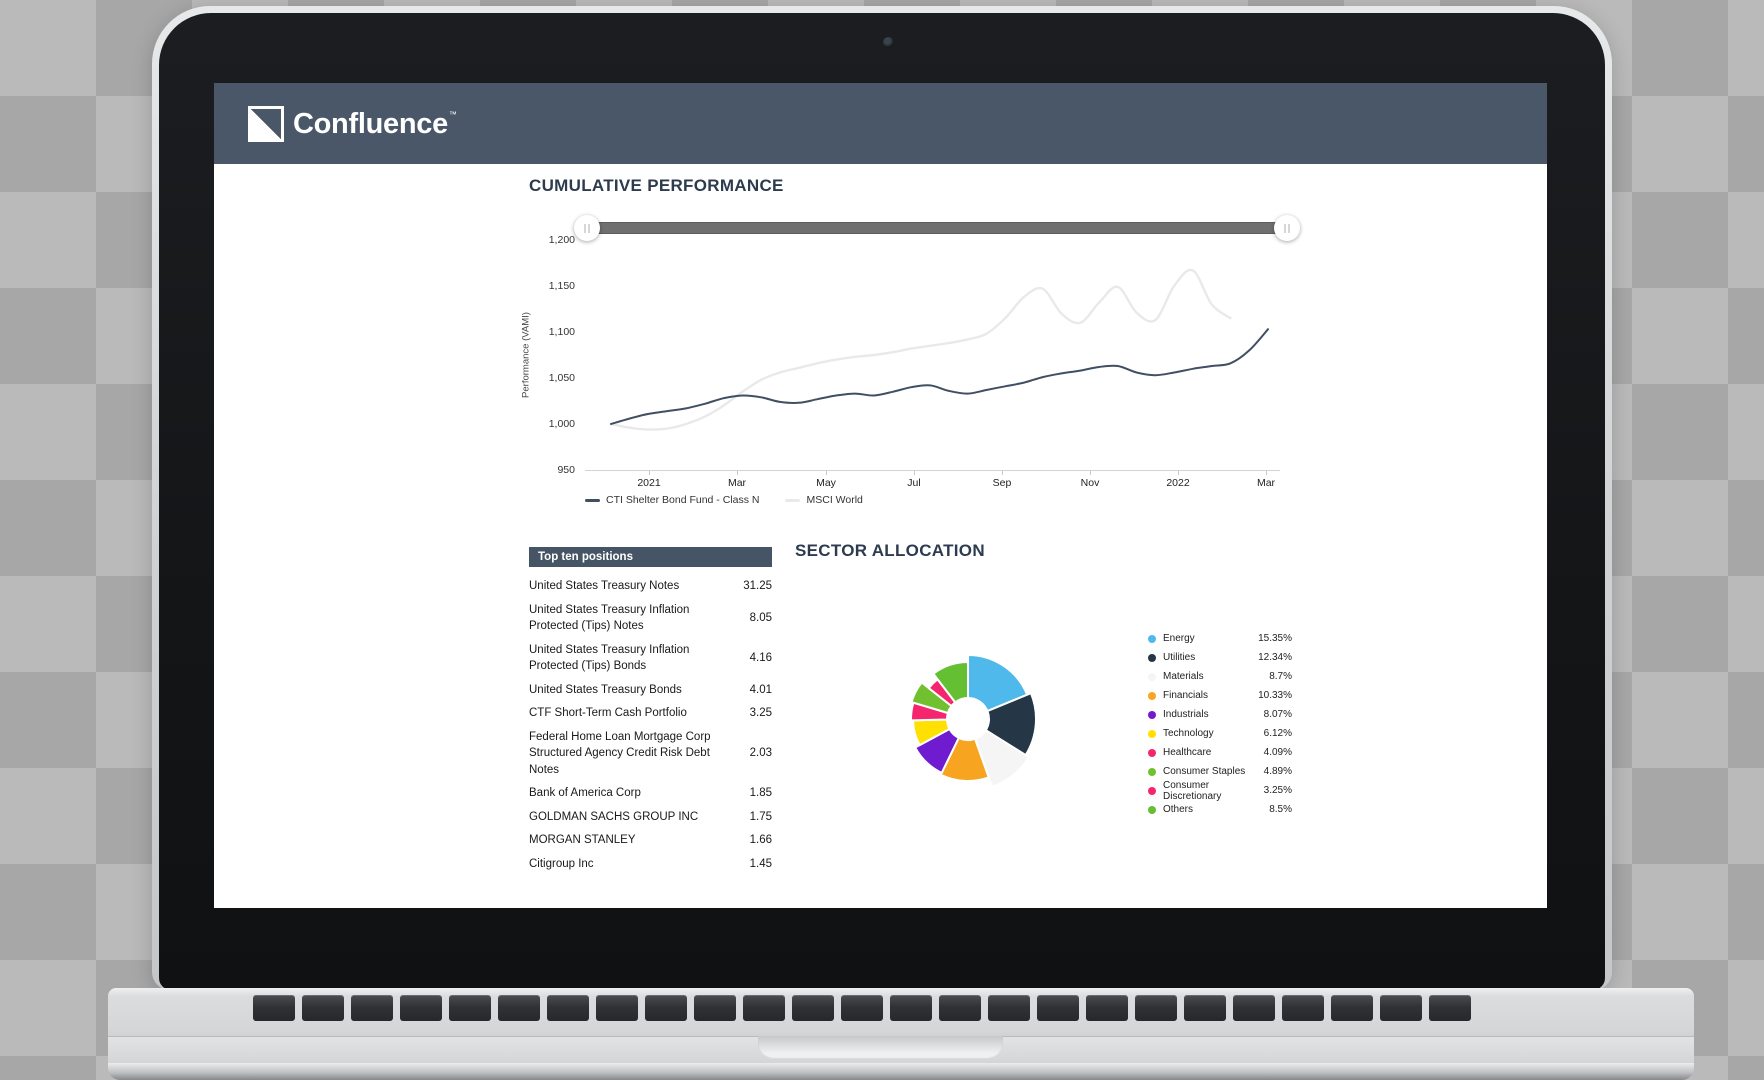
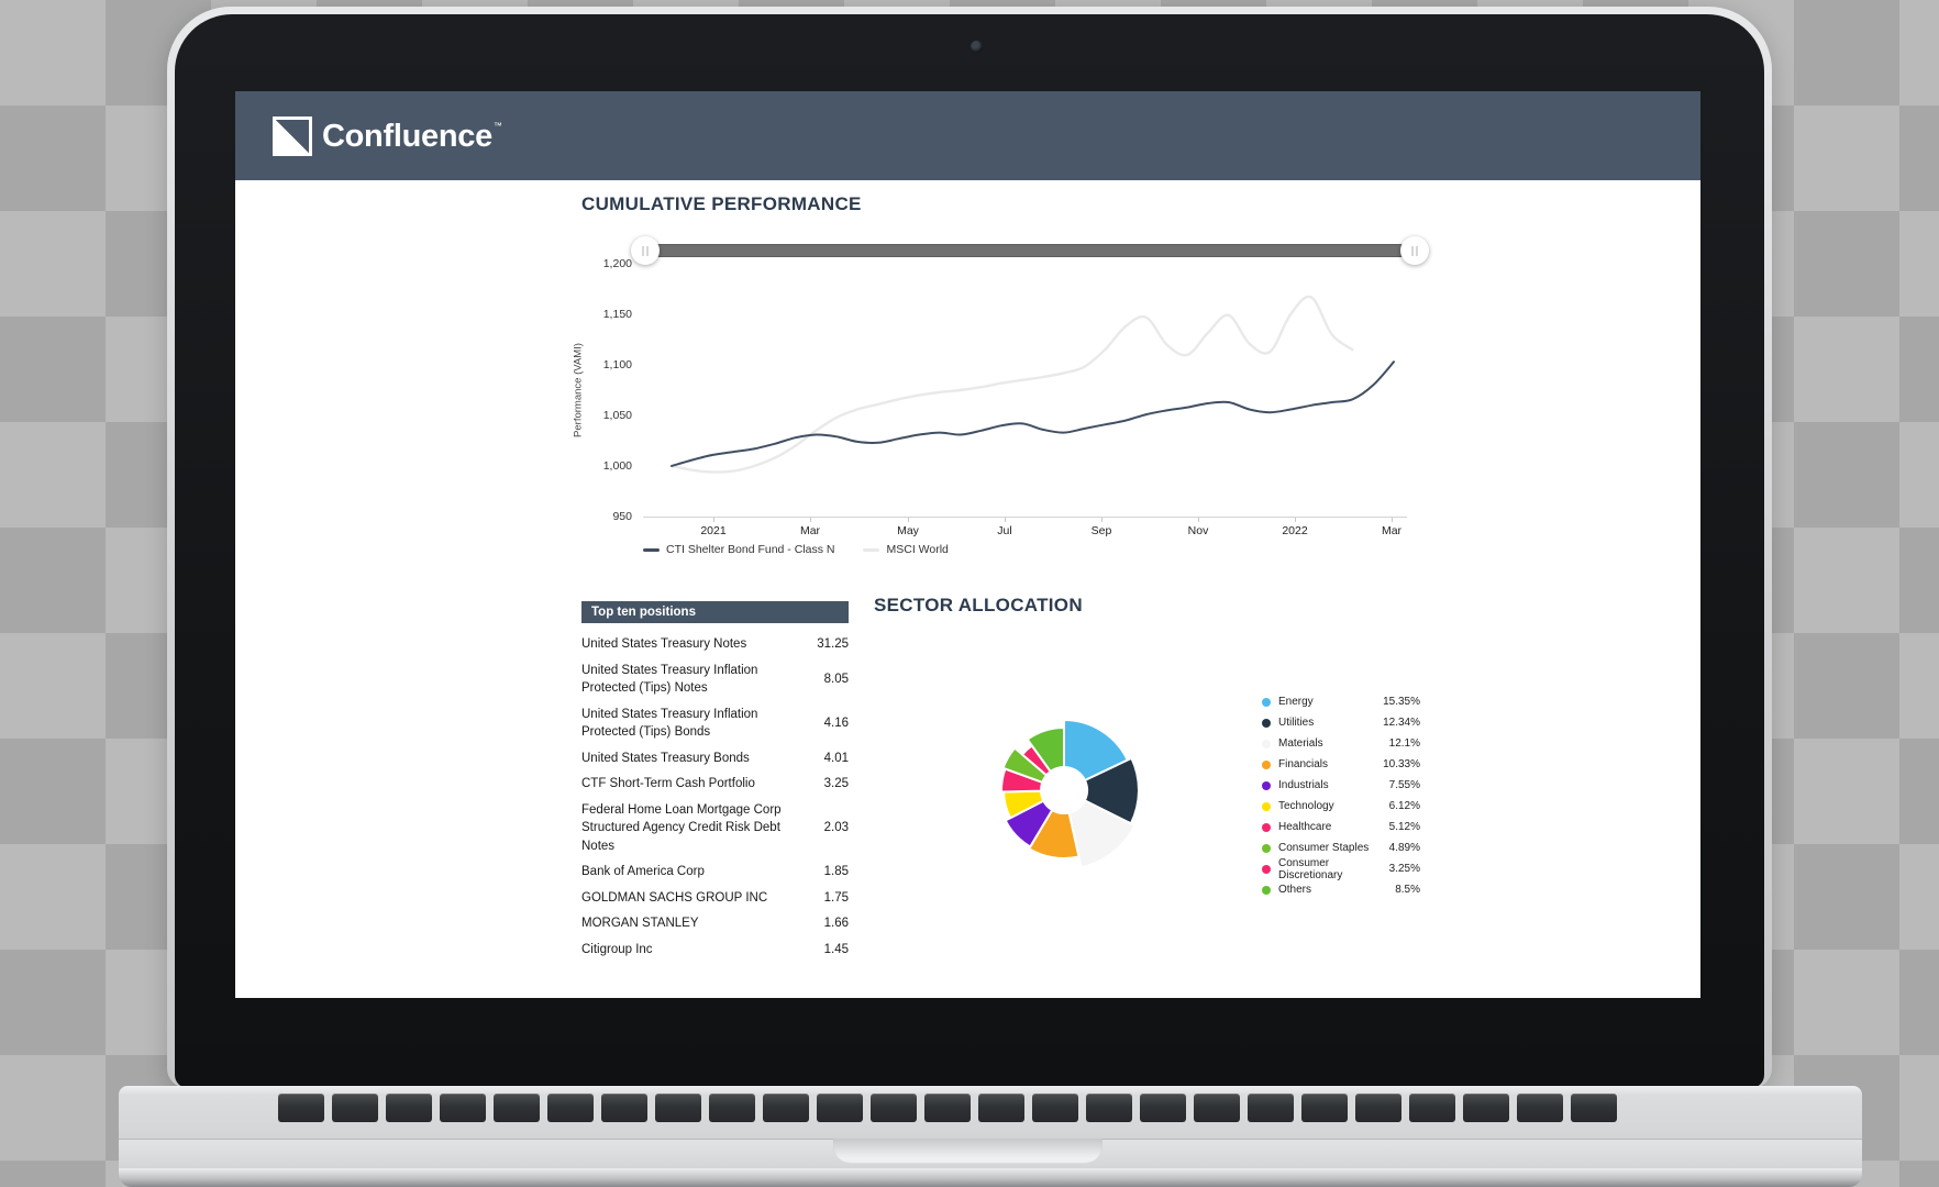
SECTOR ALLOCATION/Materials: 8.7% -> 12.1%
SECTOR ALLOCATION/Industrials: 8.07% -> 7.55%
SECTOR ALLOCATION/Healthcare: 4.09% -> 5.12%
